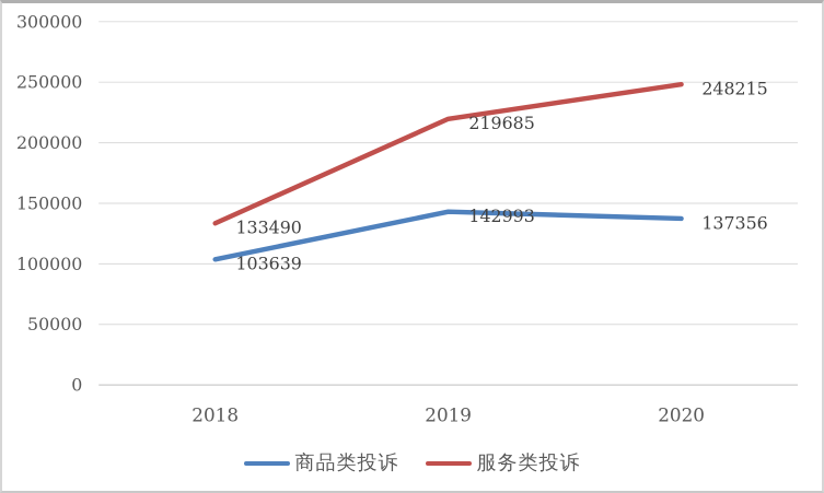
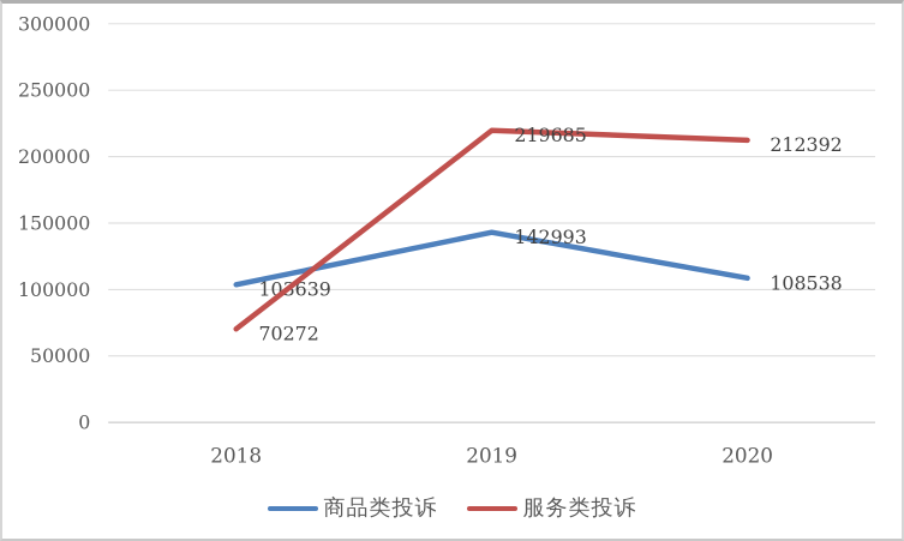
服务类投诉/2018: 133490 -> 70272
商品类投诉/2020: 137356 -> 108538
服务类投诉/2020: 248215 -> 212392
